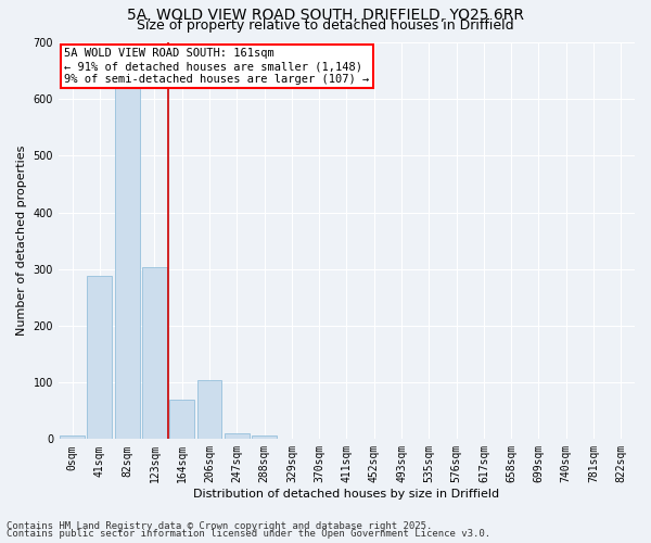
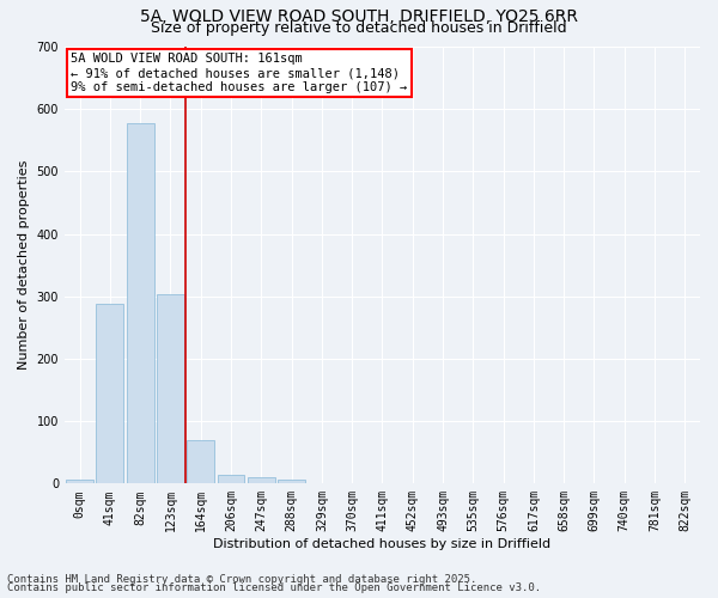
82sqm: 620 -> 578
206sqm: 104 -> 15
